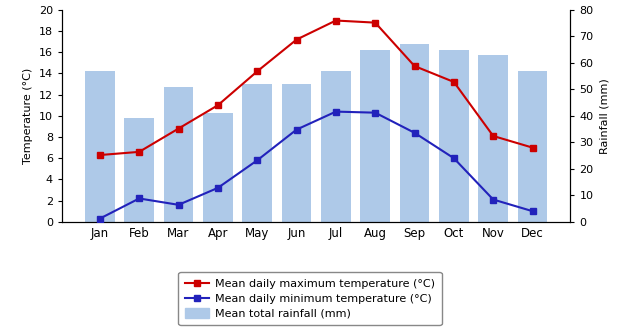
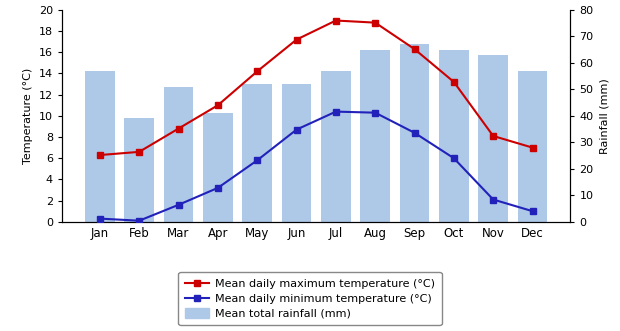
Mean daily minimum temperature (°C)/Feb: 2.2 -> 0.1
Mean daily maximum temperature (°C)/Sep: 14.7 -> 16.3
